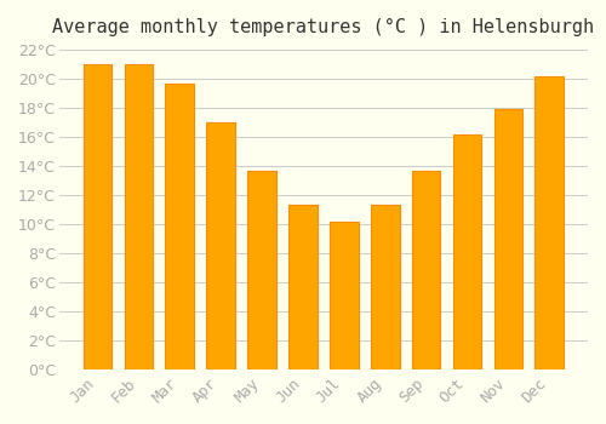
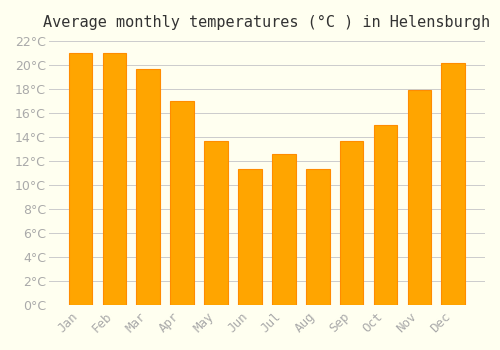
Jul: 10.2°C -> 12.6°C
Oct: 16.2°C -> 15.0°C
